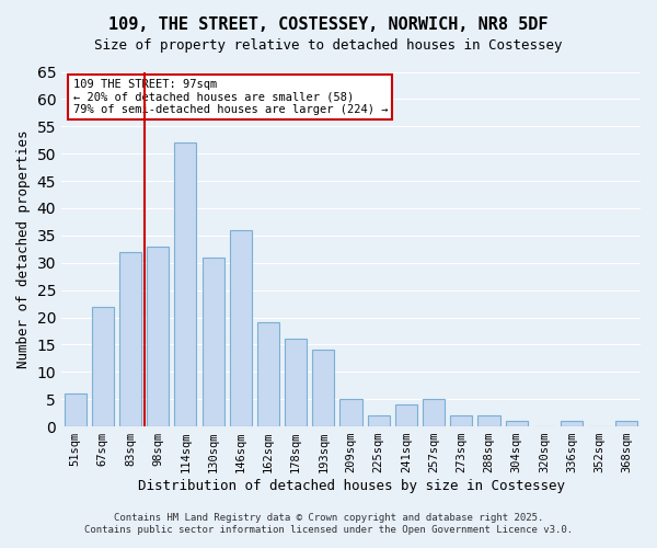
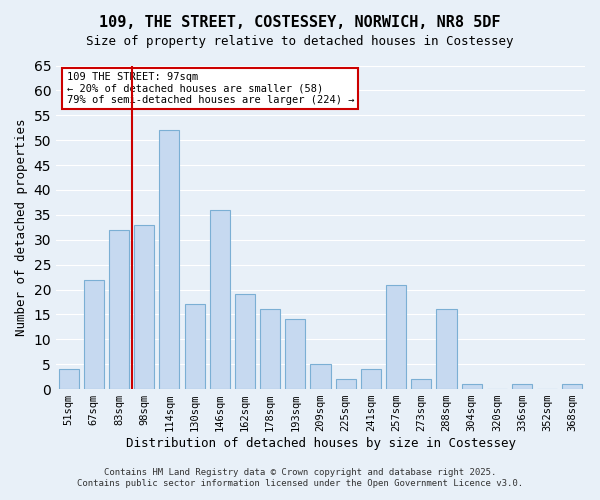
51sqm: 6 -> 4
130sqm: 31 -> 17
257sqm: 5 -> 21
288sqm: 2 -> 16
